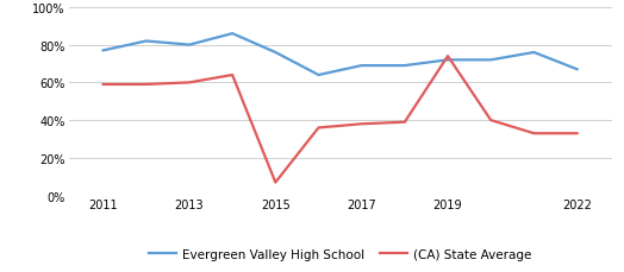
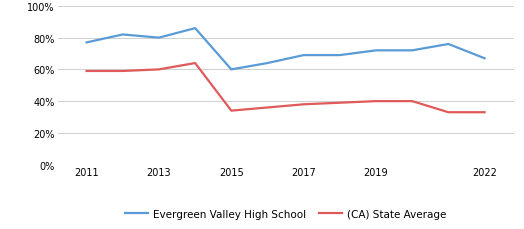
Evergreen Valley High School/2015: 76% -> 60%
(CA) State Average/2015: 7% -> 34%
(CA) State Average/2019: 74% -> 40%
